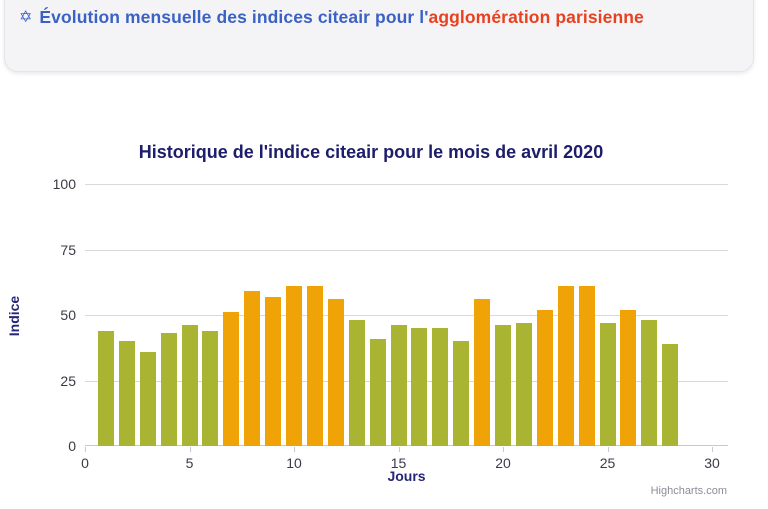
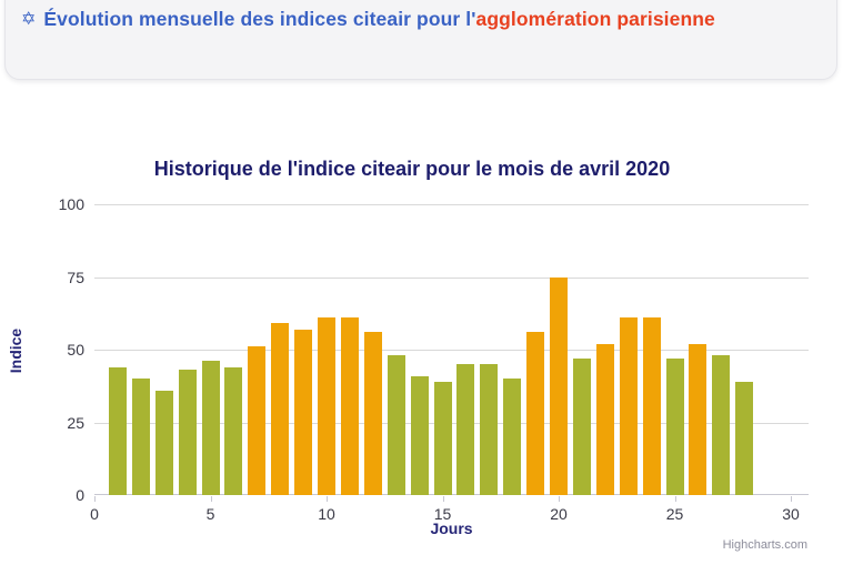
15: 46 -> 39
20: 46 -> 75
